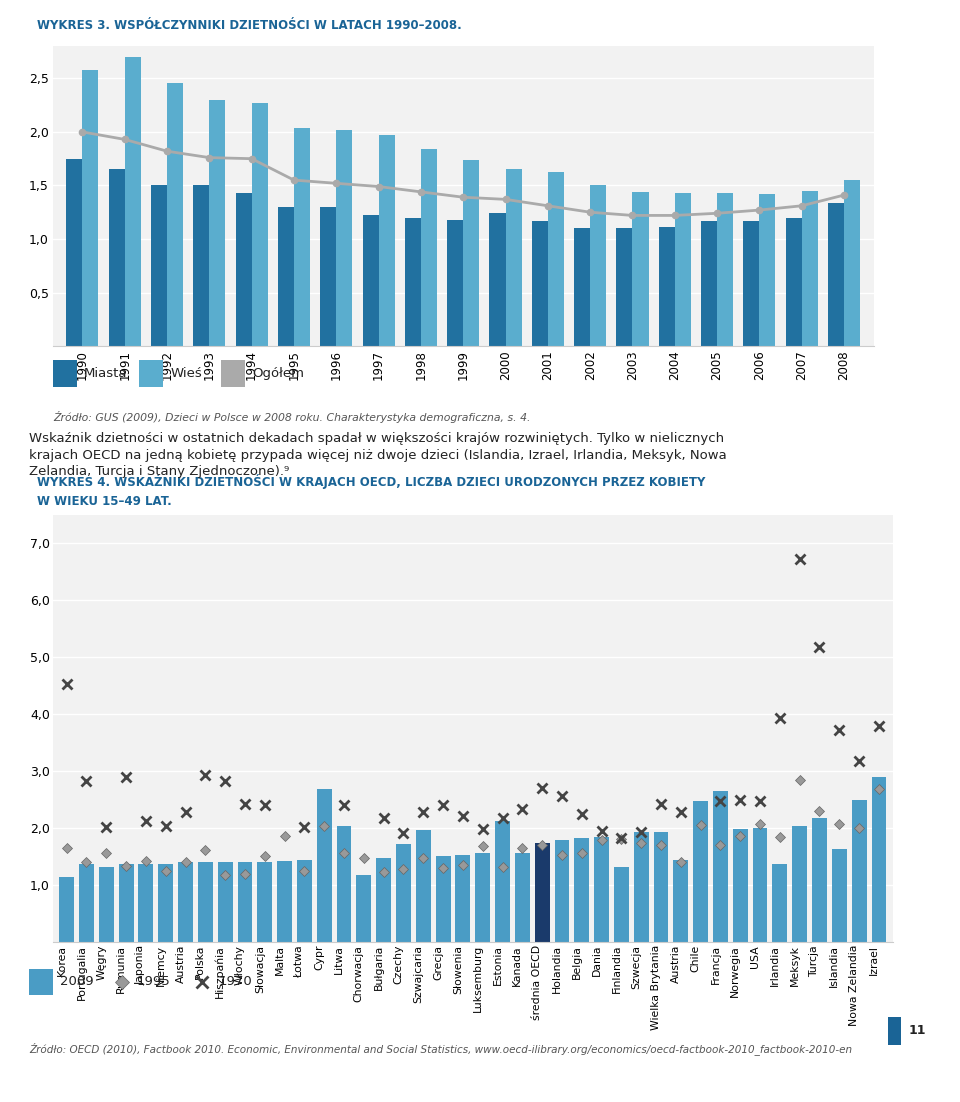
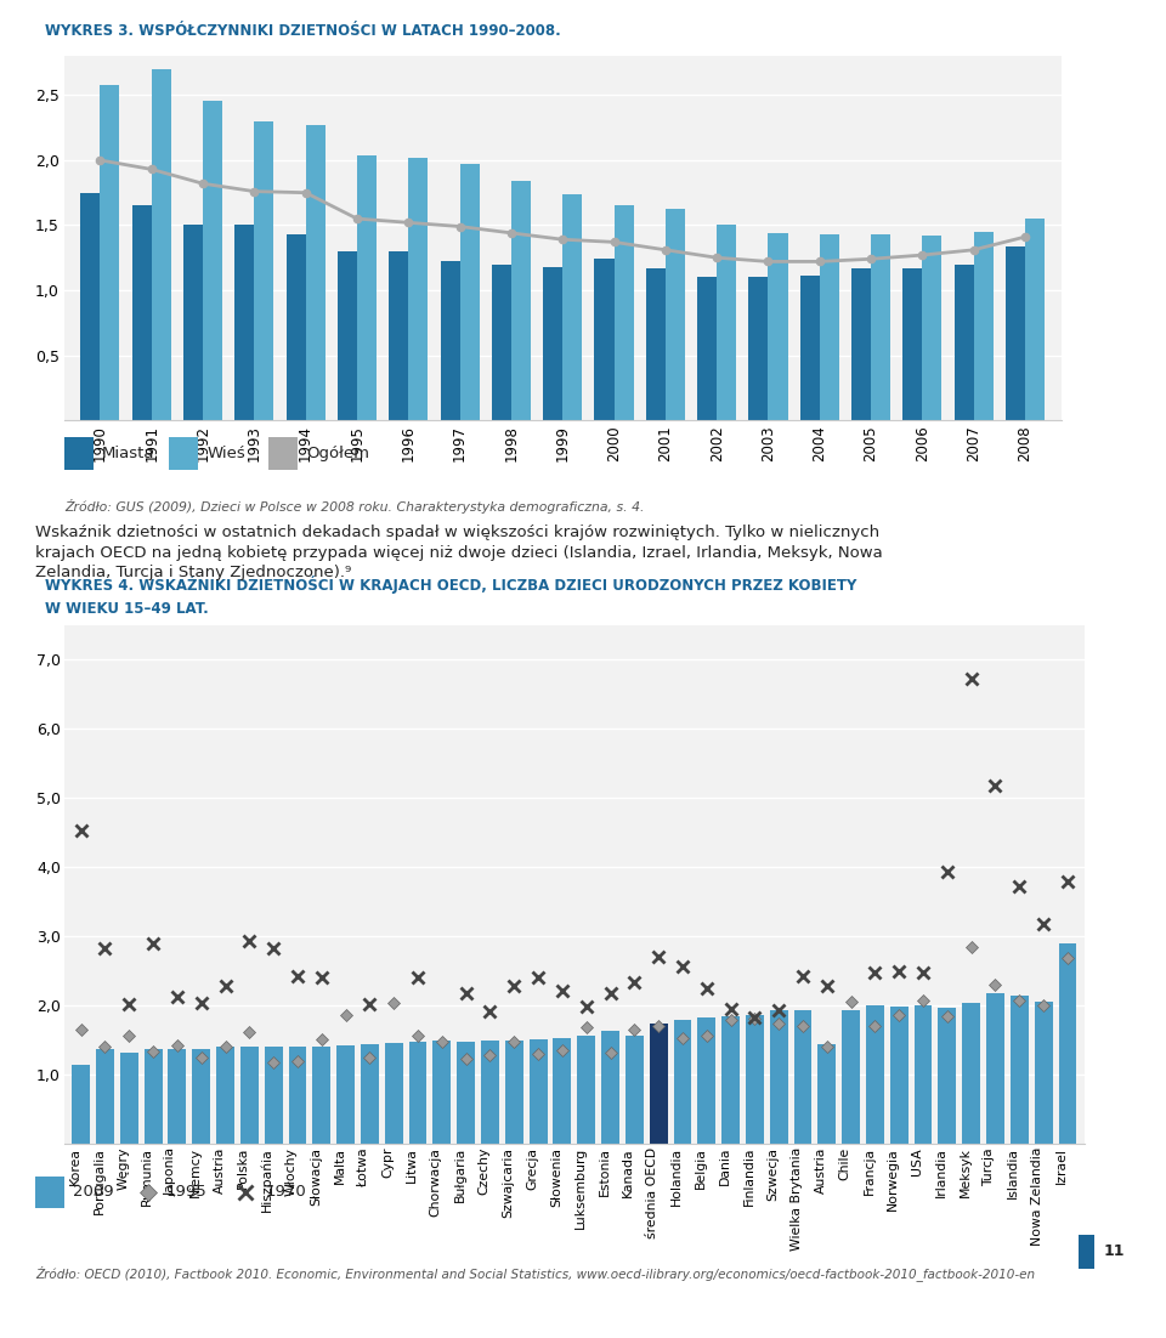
Cypr: 2,68 -> 1,46
Litwa: 2,04 -> 1,47
Chorwacja: 1,18 -> 1,49
Czechy: 1,72 -> 1,49
Szwajcaria: 1,96 -> 1,50
Estonia: 2,12 -> 1,63
Finlandia: 1,32 -> 1,86
Chile: 2,48 -> 1,93
Francja: 2,66 -> 2,00
Irlandia: 1,38 -> 1,96
Islandia: 1,64 -> 2,15
Nowa Zelandia: 2,50 -> 2,05
